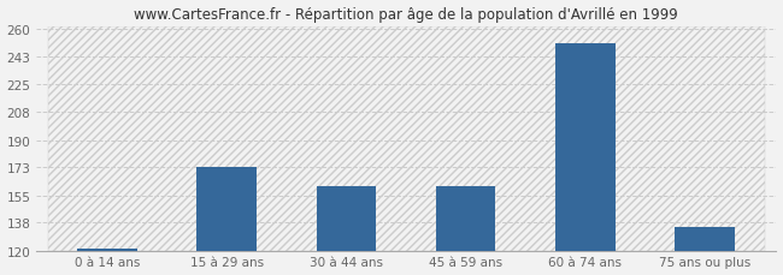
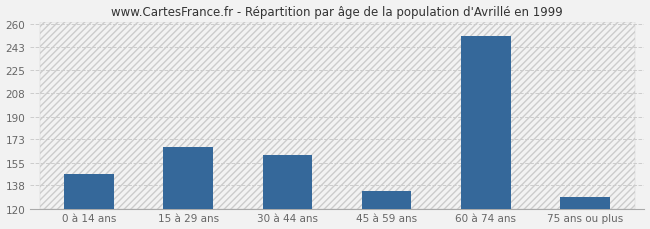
0 à 14 ans: 122 -> 147
15 à 29 ans: 173 -> 167
45 à 59 ans: 161 -> 134
75 ans ou plus: 135 -> 129
